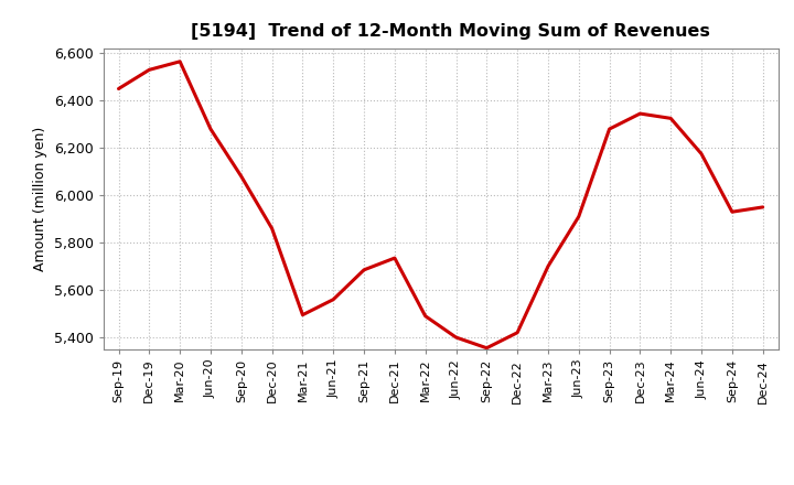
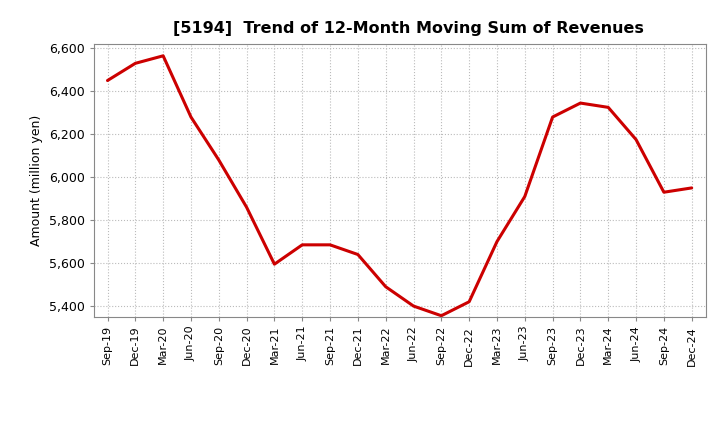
Mar-21: 5,495 -> 5,595
Jun-21: 5,560 -> 5,685
Dec-21: 5,735 -> 5,640
